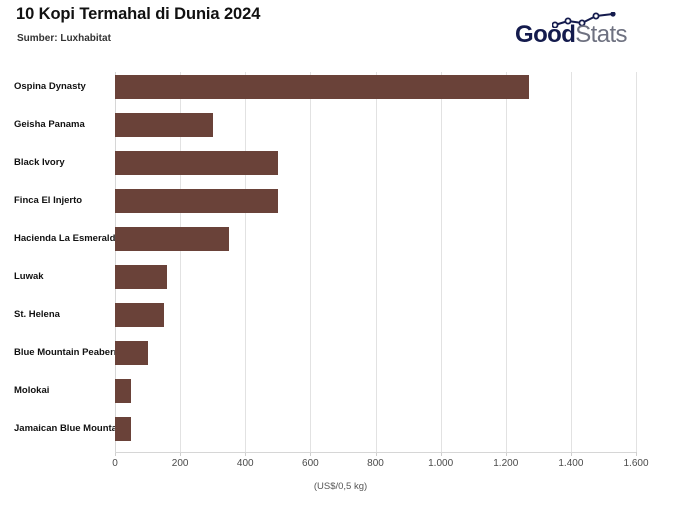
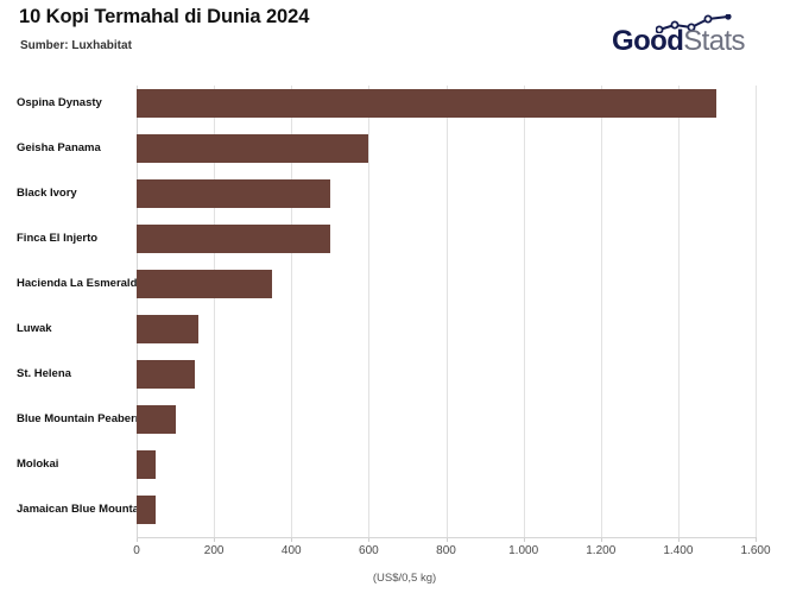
Ospina Dynasty: 1270 -> 1500
Geisha Panama: 300 -> 600
